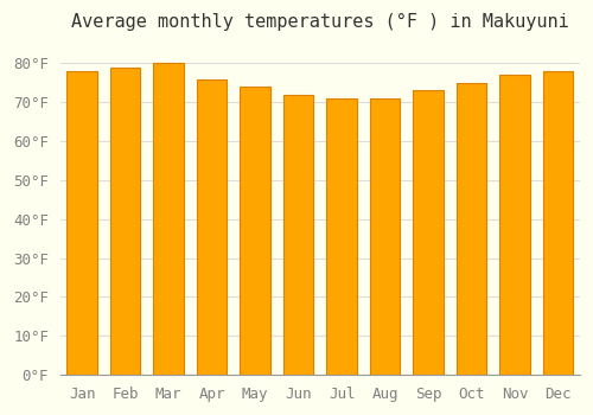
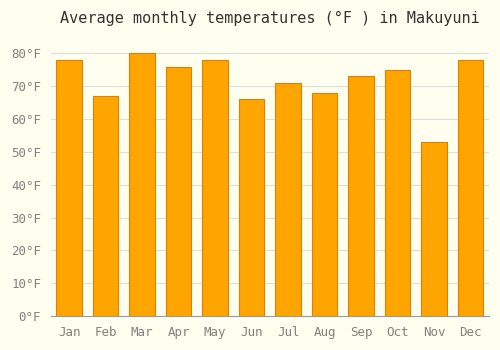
Feb: 79°F -> 67°F
May: 74°F -> 78°F
Jun: 72°F -> 66°F
Aug: 71°F -> 68°F
Nov: 77°F -> 53°F
